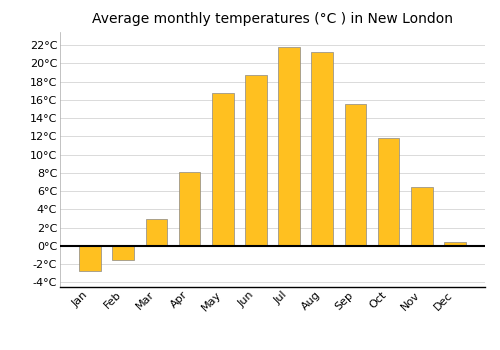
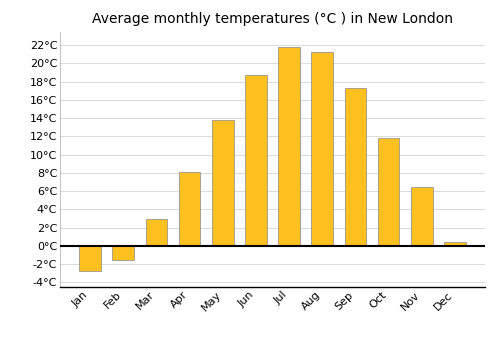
May: 16.8°C -> 13.8°C
Sep: 15.6°C -> 17.3°C
